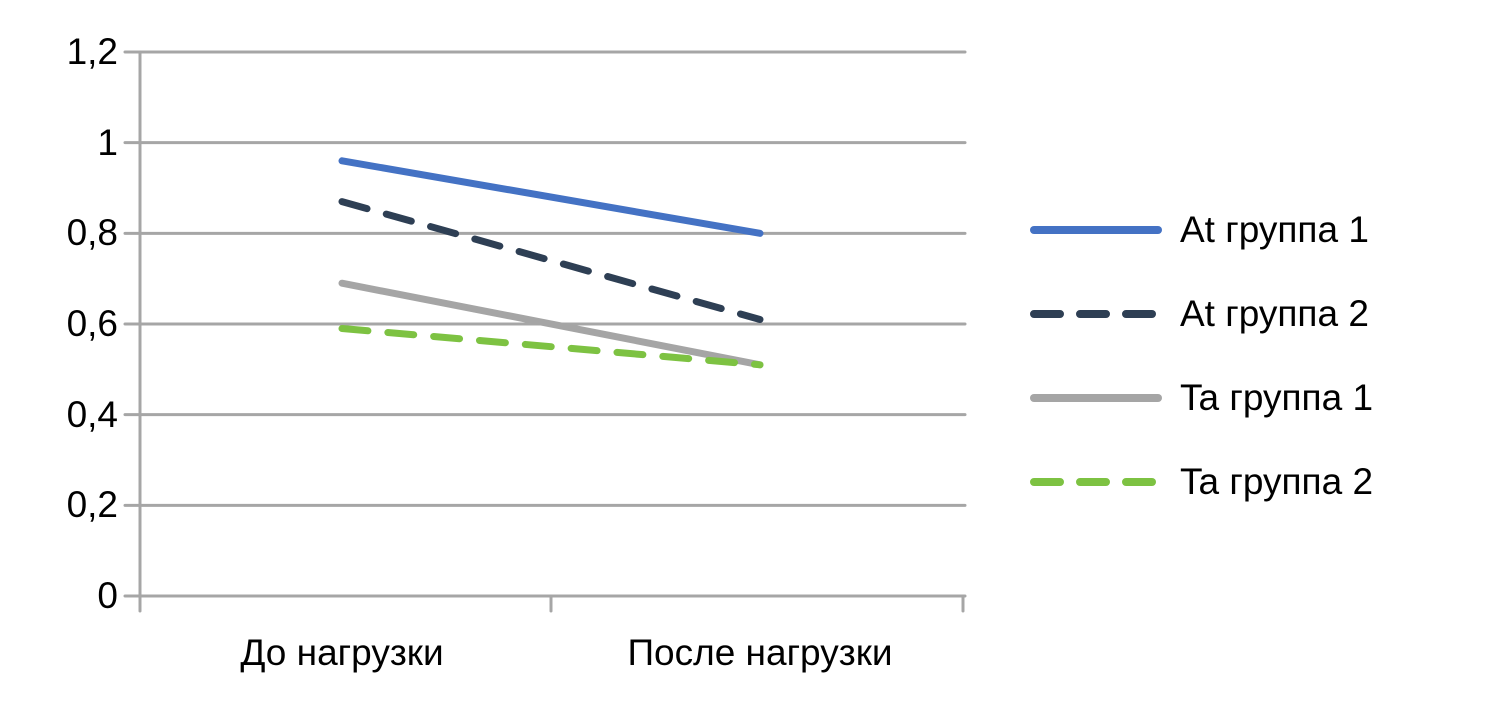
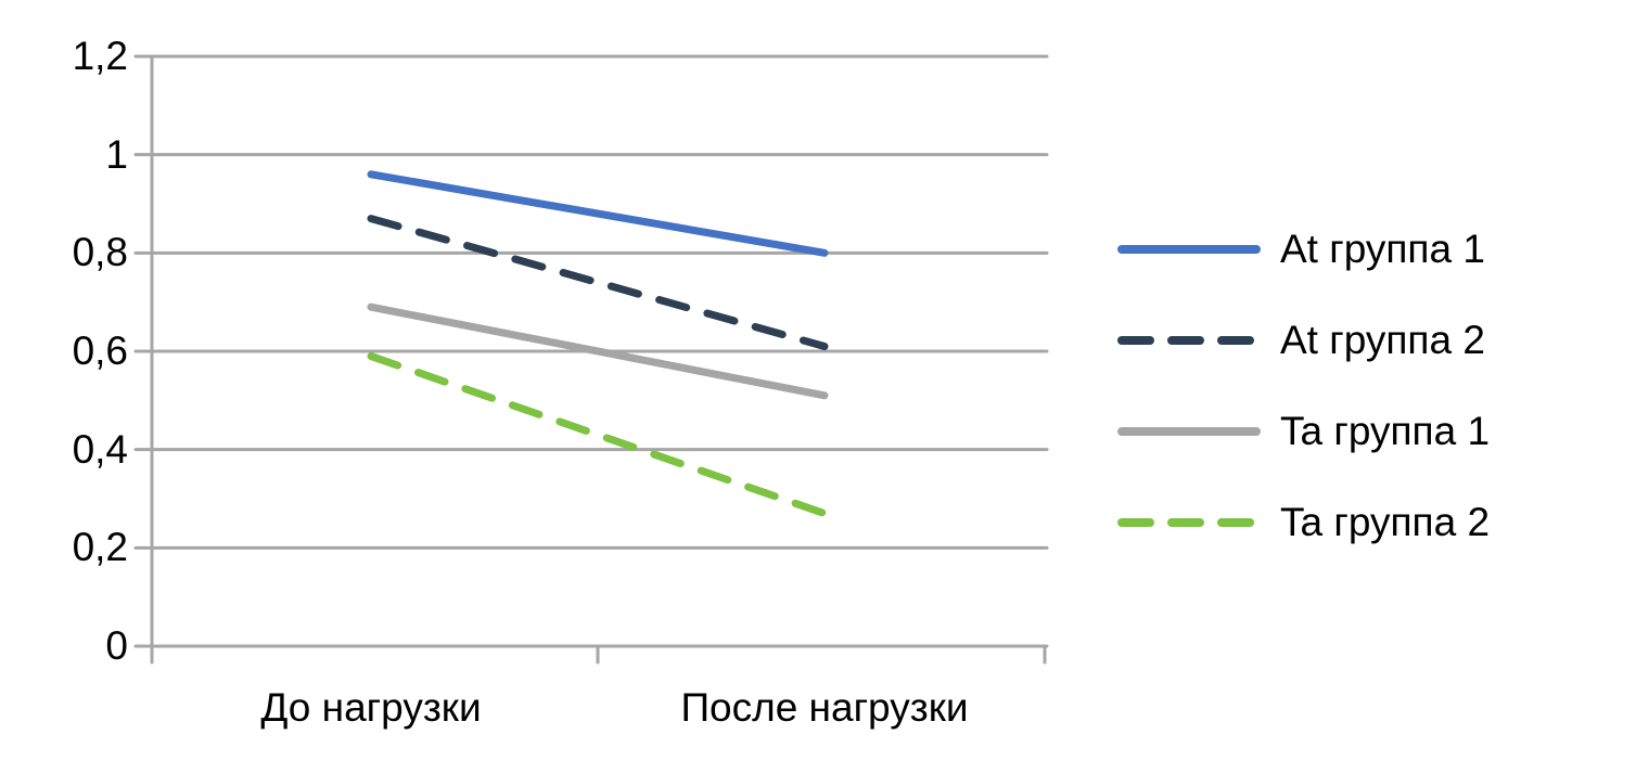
Ta группа 2/После нагрузки: 0,51 -> 0,27
